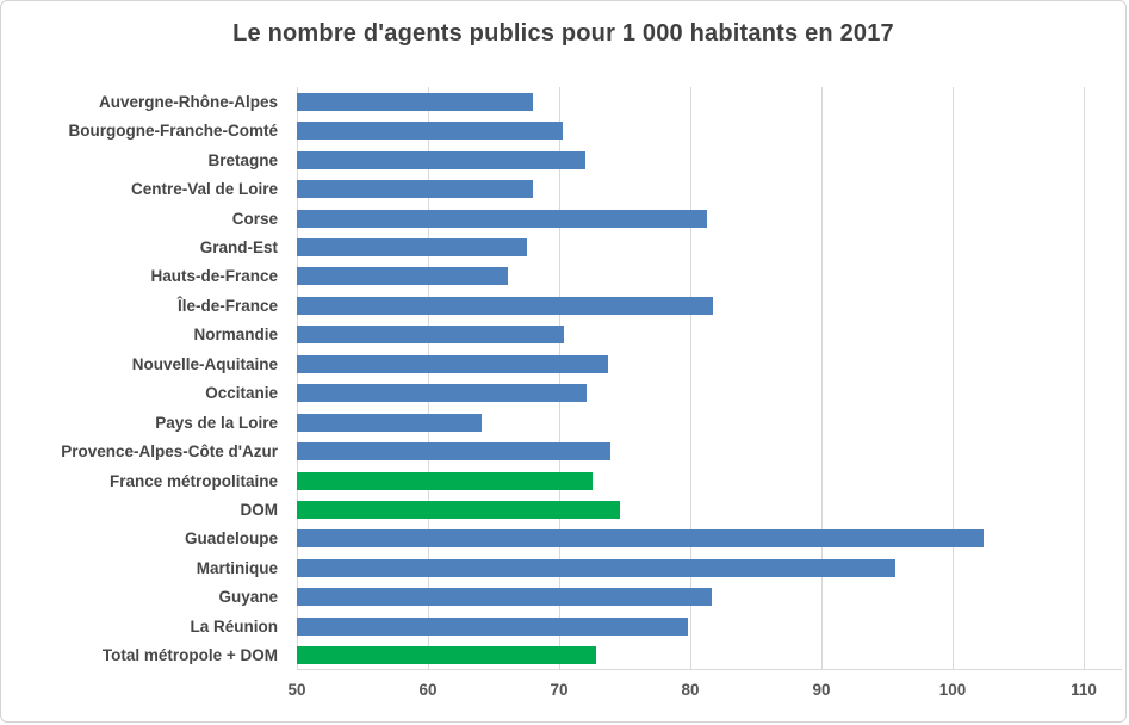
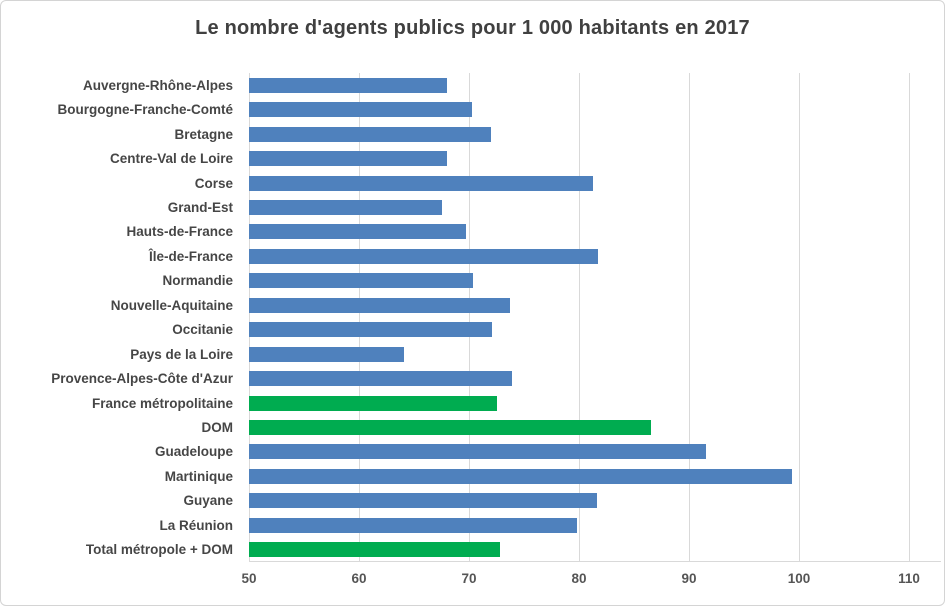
Hauts-de-France: 66.1 -> 69.7
DOM: 74.6 -> 86.5
Guadeloupe: 102.4 -> 91.5
Martinique: 95.6 -> 99.4
